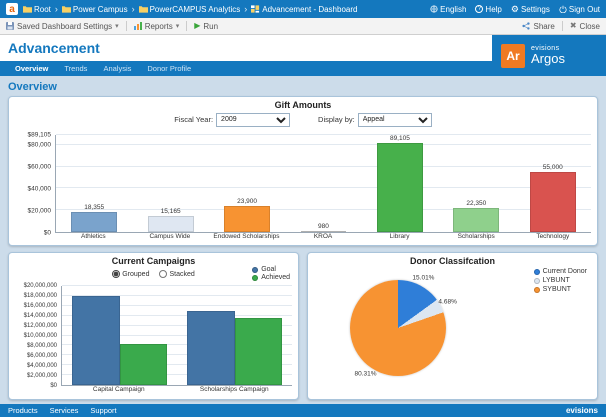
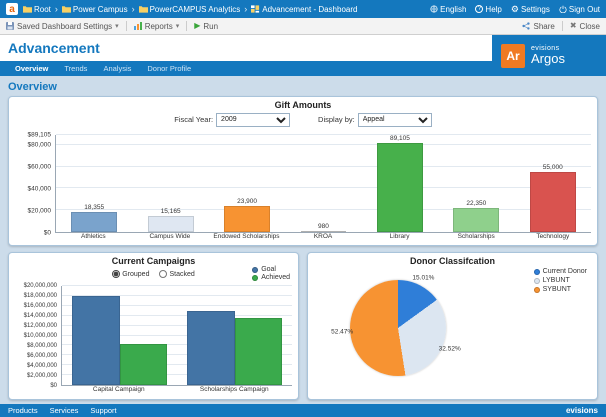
Donor Classifcation/LYBUNT: 4.68% -> 32.52%
Donor Classifcation/SYBUNT: 80.31% -> 52.47%
